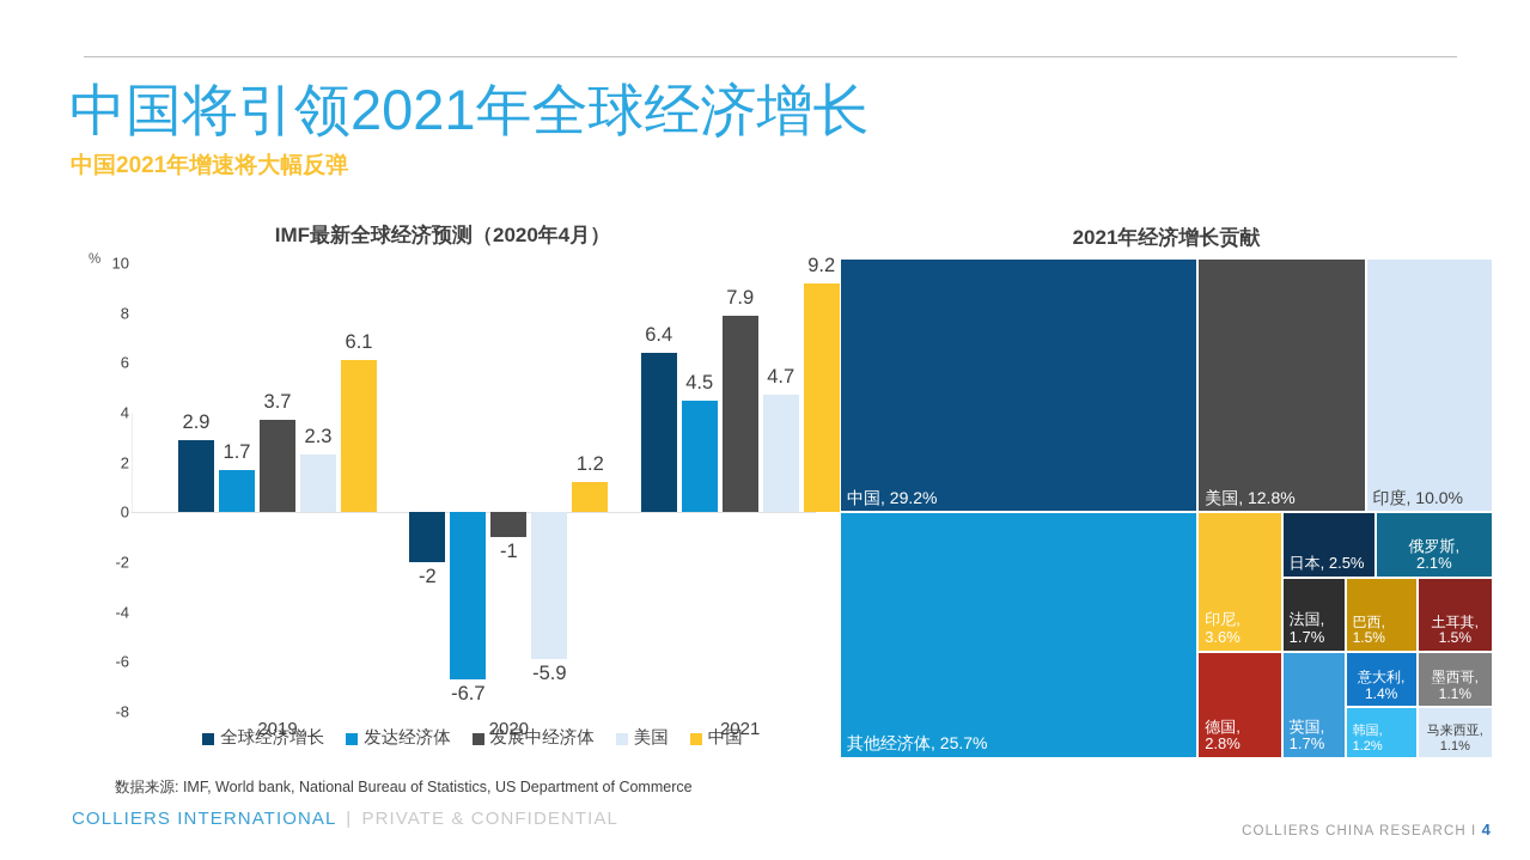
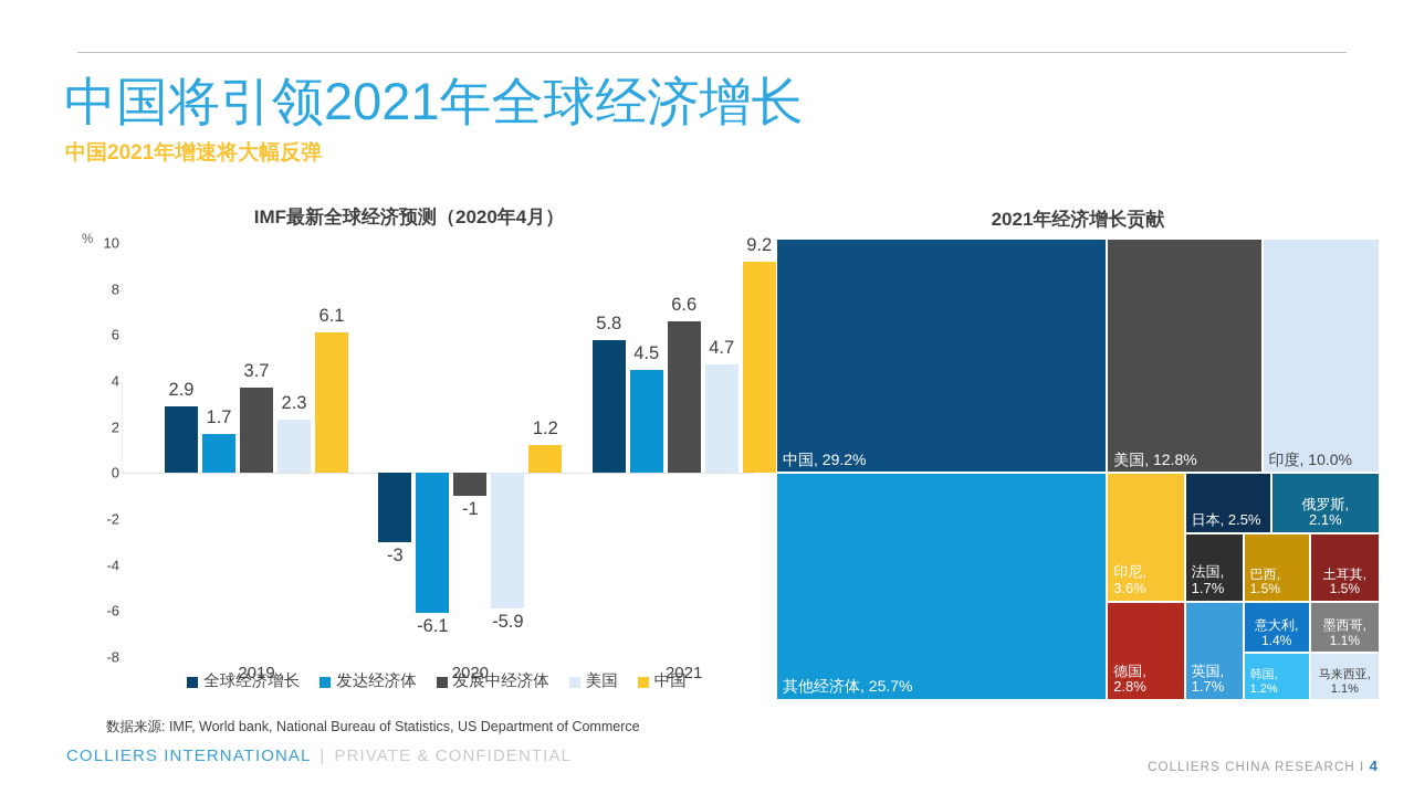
IMF最新全球经济预测（2020年4月）/全球经济增长/2020: -2 -> -3
IMF最新全球经济预测（2020年4月）/发达经济体/2020: -6.7 -> -6.1
IMF最新全球经济预测（2020年4月）/全球经济增长/2021: 6.4 -> 5.8
IMF最新全球经济预测（2020年4月）/发展中经济体/2021: 7.9 -> 6.6
